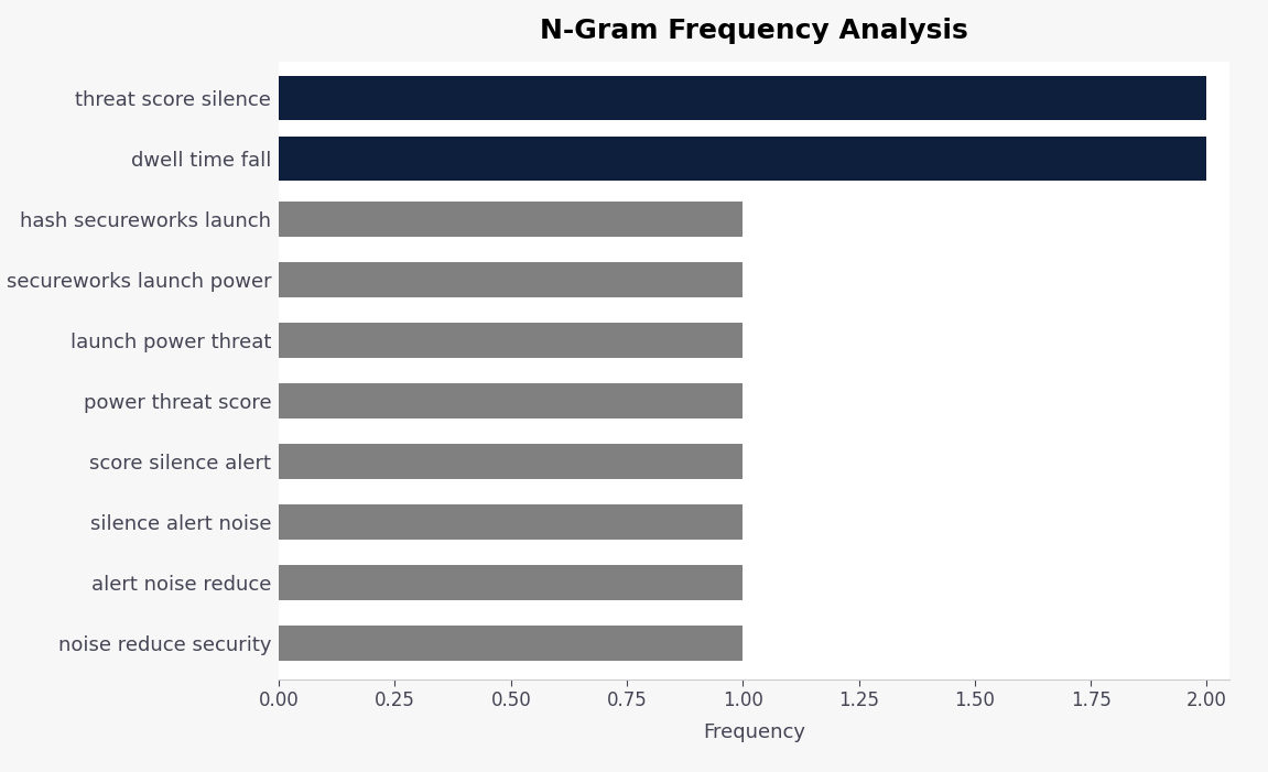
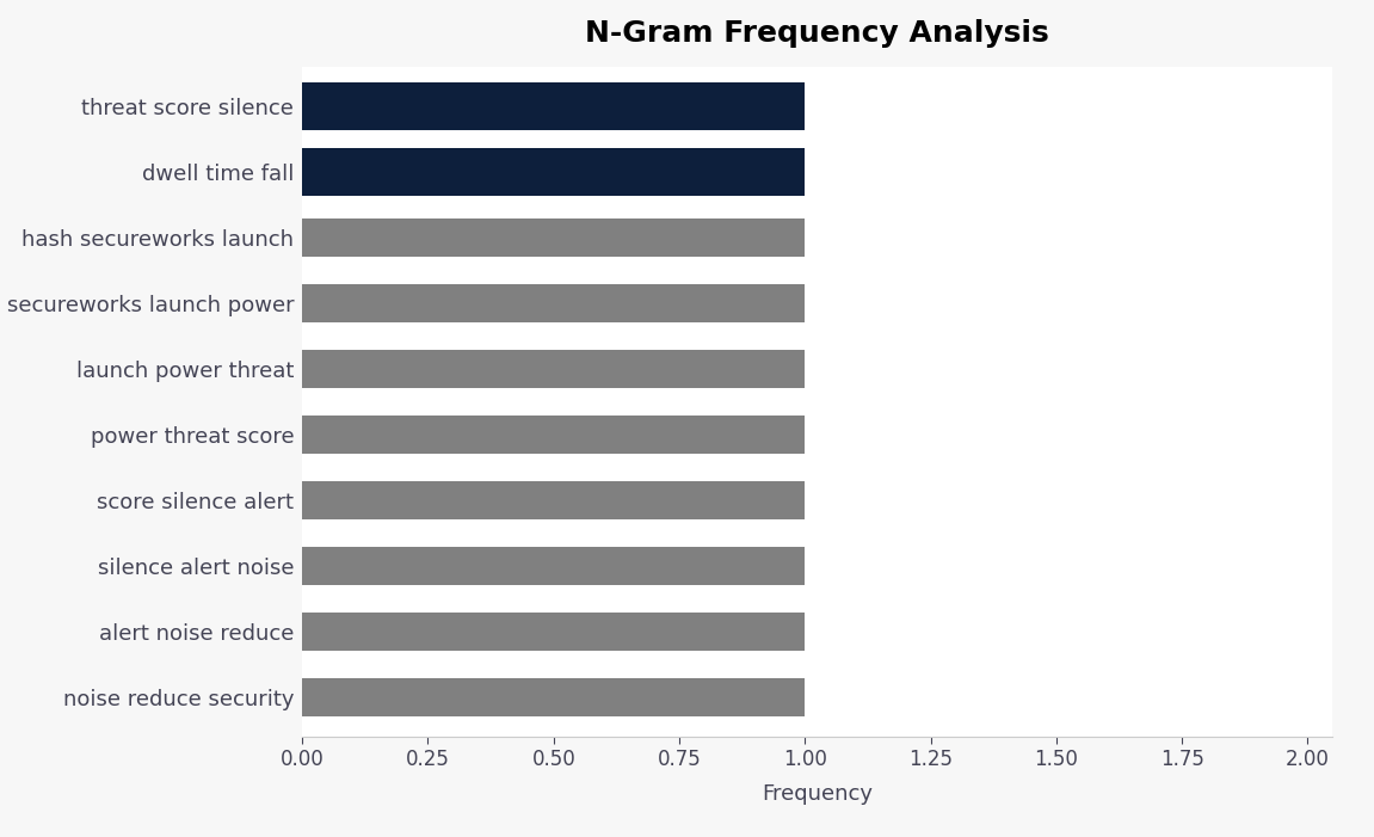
threat score silence: 2 -> 1
dwell time fall: 2 -> 1
